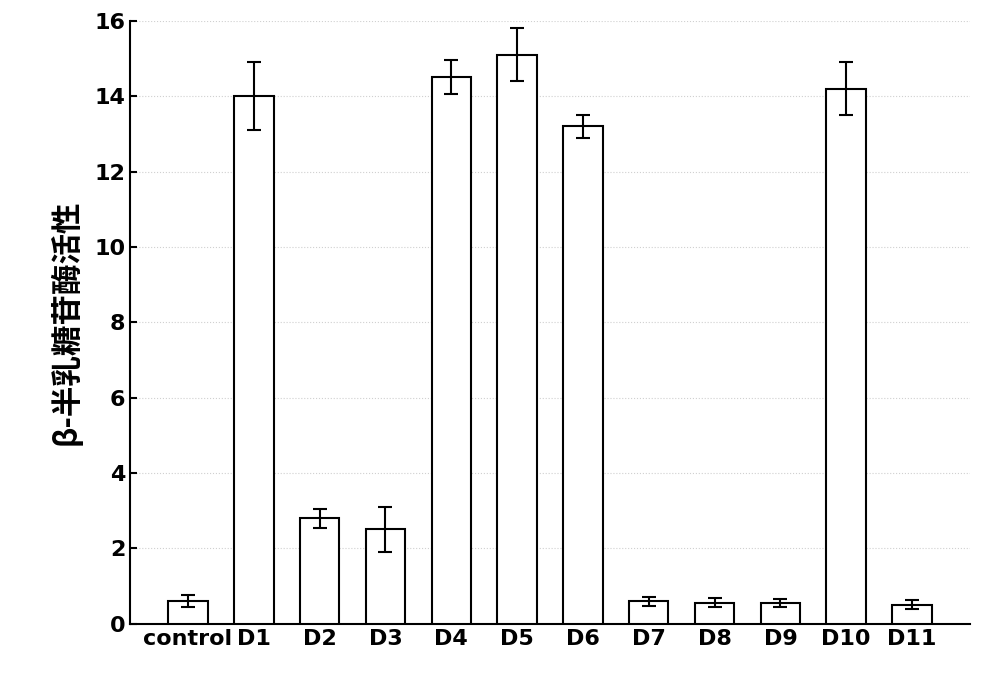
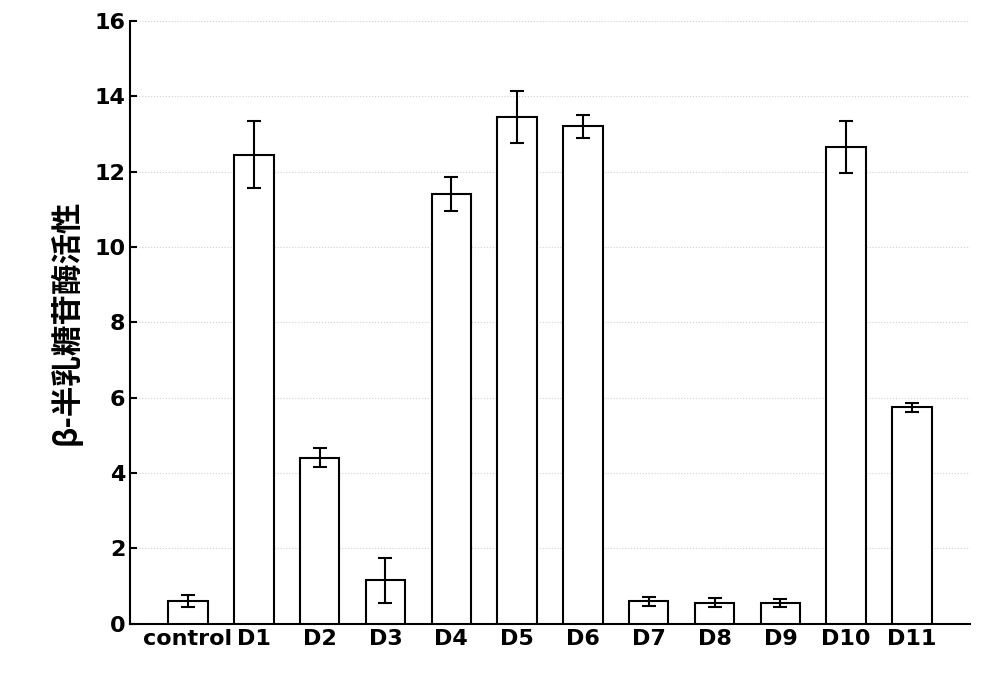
D1: 14.00 -> 12.45
D2: 2.80 -> 4.40
D3: 2.50 -> 1.15
D4: 14.50 -> 11.40
D5: 15.10 -> 13.45
D10: 14.20 -> 12.65
D11: 0.50 -> 5.75
